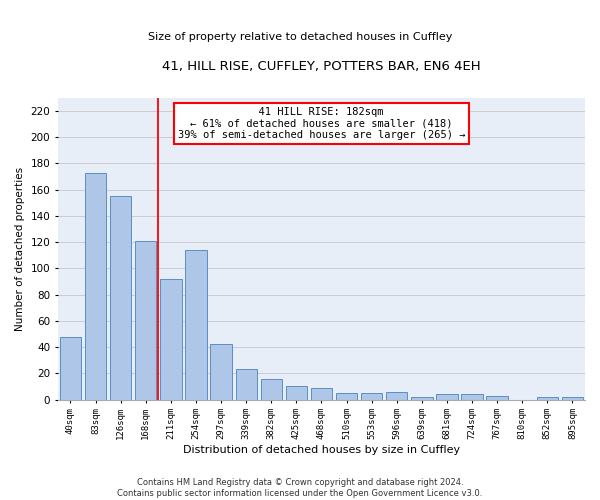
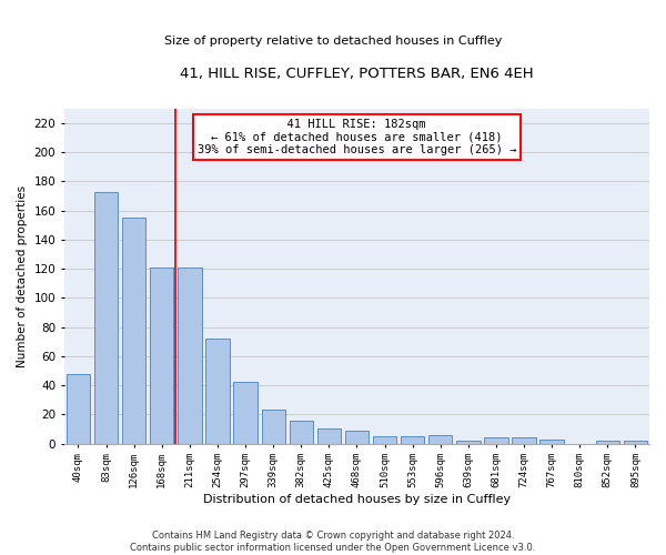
211sqm: 92 -> 121
254sqm: 114 -> 72
